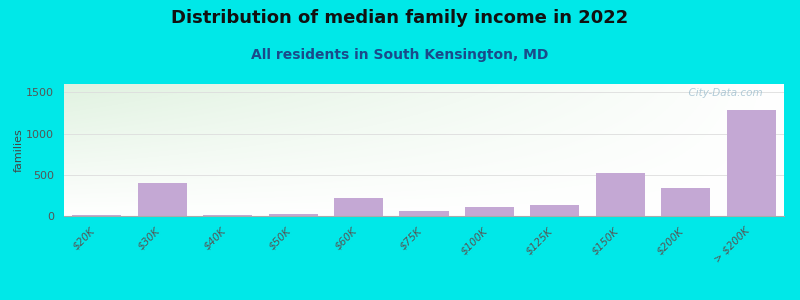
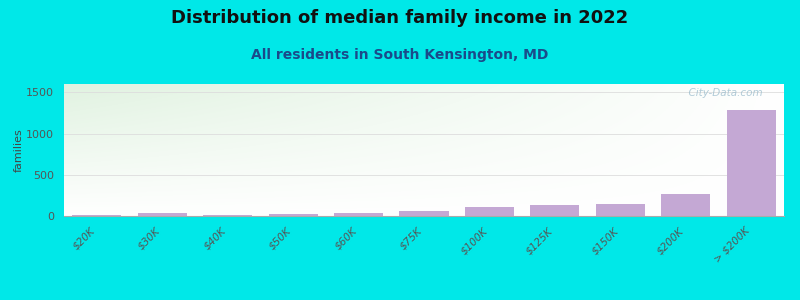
$30K: 400 -> 40
$60K: 220 -> 40
$150K: 520 -> 140
$200K: 340 -> 260
